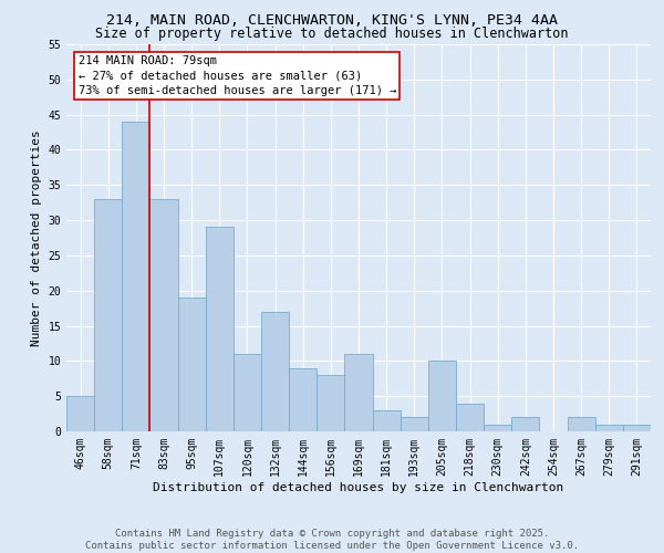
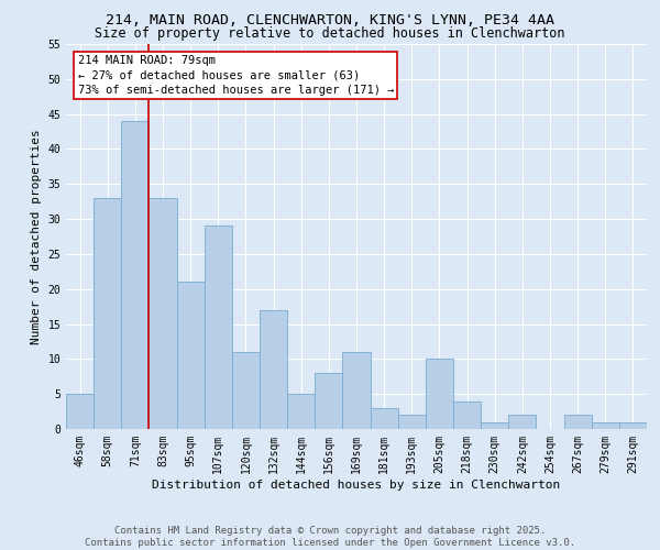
95sqm: 19 -> 21
144sqm: 9 -> 5
